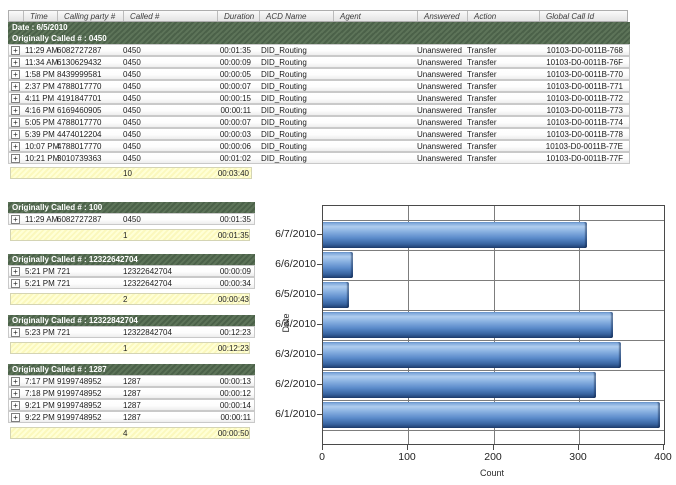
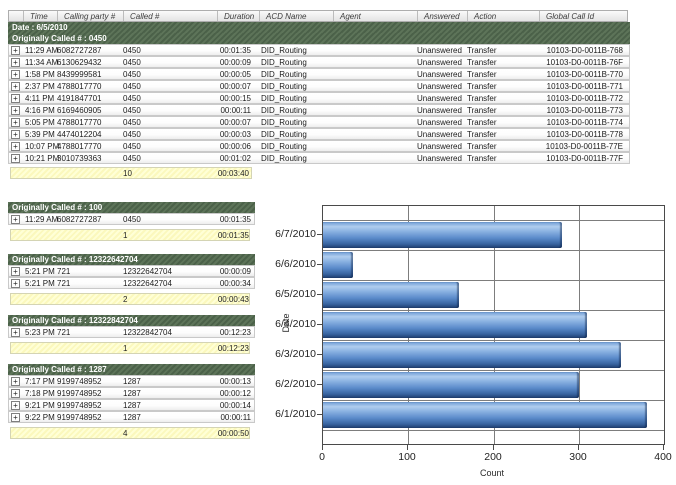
6/7/2010: 310 -> 280
6/5/2010: 30 -> 160
6/4/2010: 340 -> 310
6/2/2010: 320 -> 300
6/1/2010: 400 -> 380
